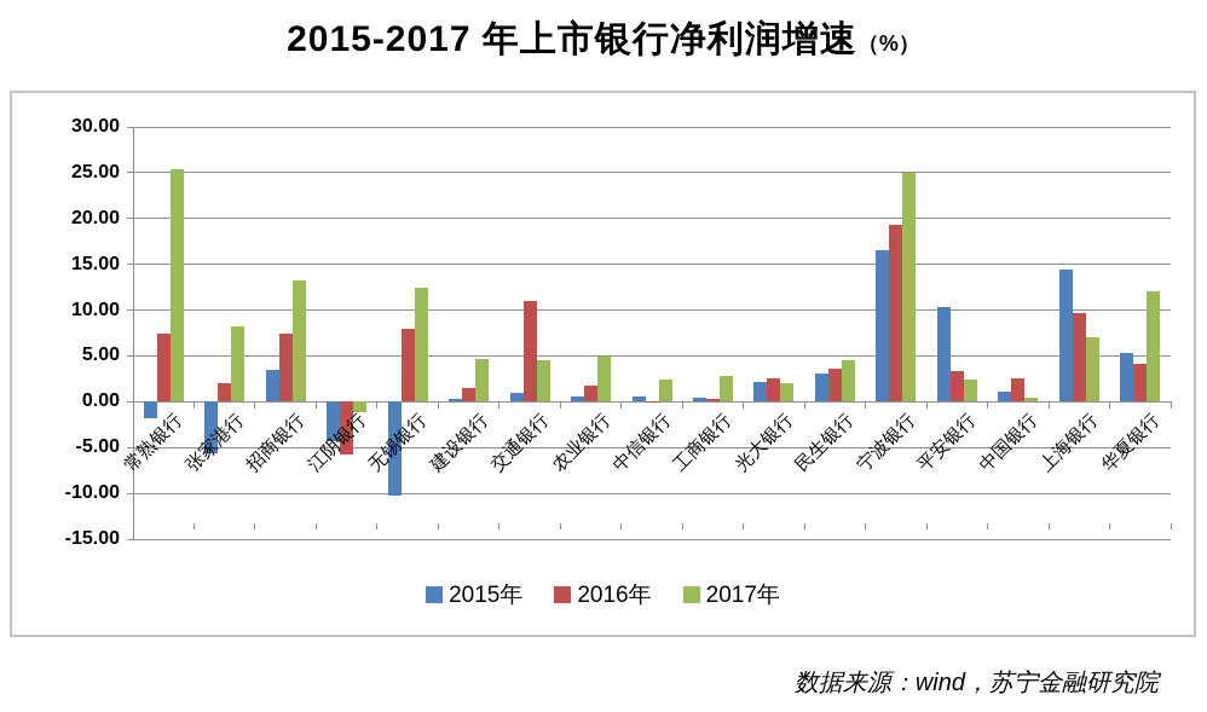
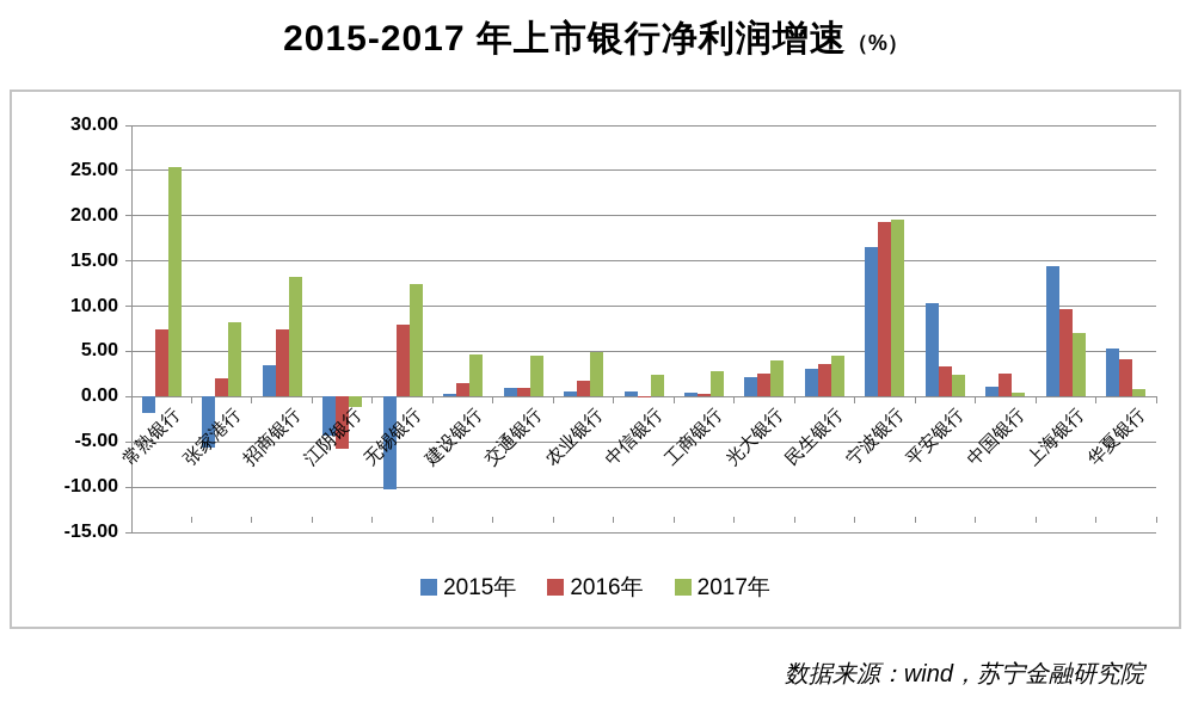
2016年/交通银行: 11 -> 1
2017年/光大银行: 2 -> 4
2017年/宁波银行: 25 -> 20
2017年/华夏银行: 12 -> 1
